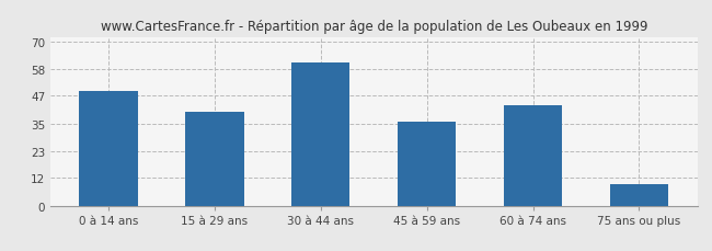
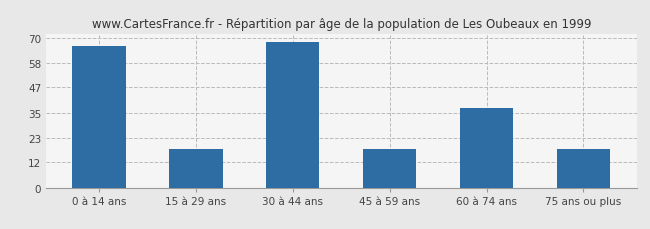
0 à 14 ans: 49 -> 66
15 à 29 ans: 40 -> 18
30 à 44 ans: 61 -> 68
45 à 59 ans: 36 -> 18
60 à 74 ans: 43 -> 37
75 ans ou plus: 9 -> 18
